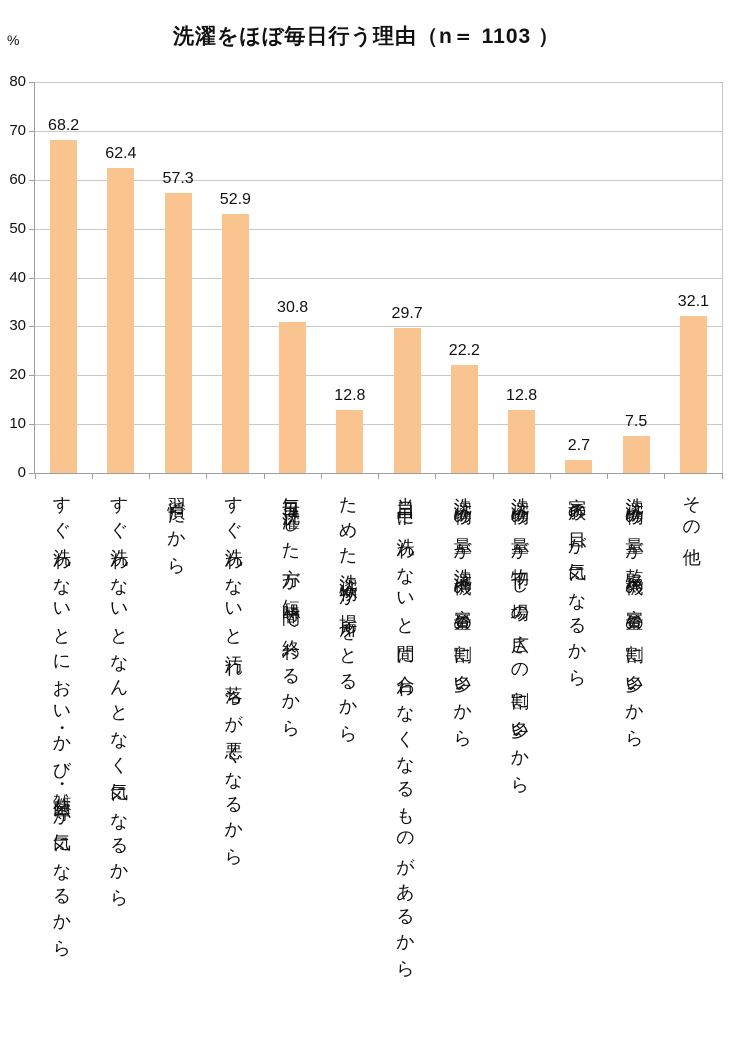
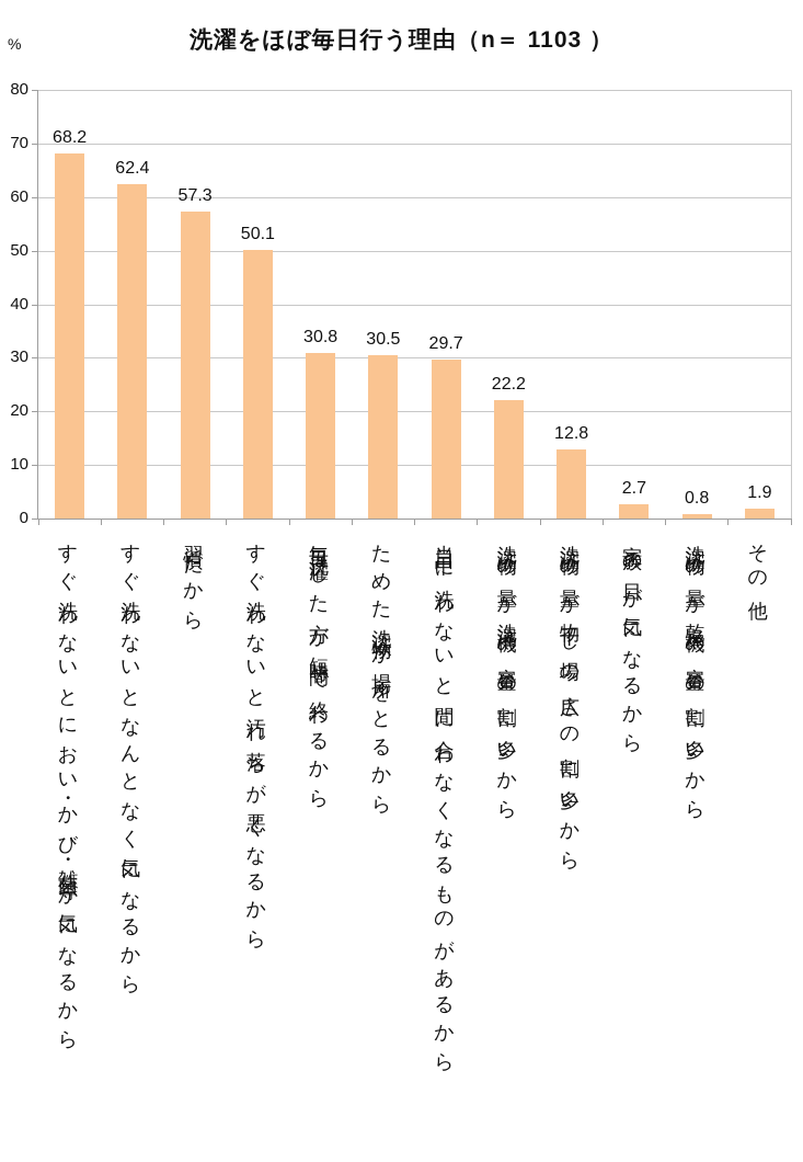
すぐ洗わないと汚れ落ちが悪くなるから: 52.9 -> 50.1
ためた洗濯物が場所をとるから: 12.8 -> 30.5
洗濯物の量が乾燥機の容量の割に多いから: 7.5 -> 0.8
その他: 32.1 -> 1.9
